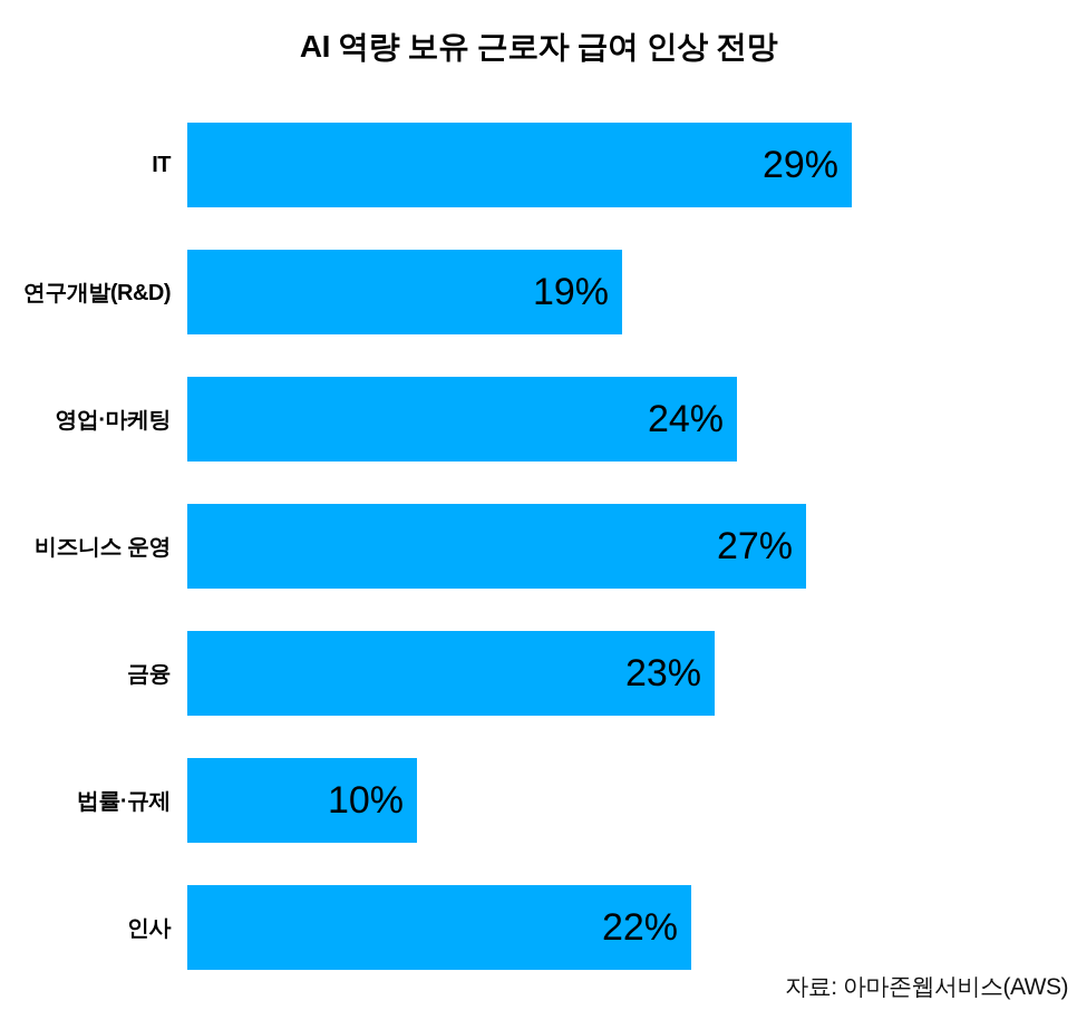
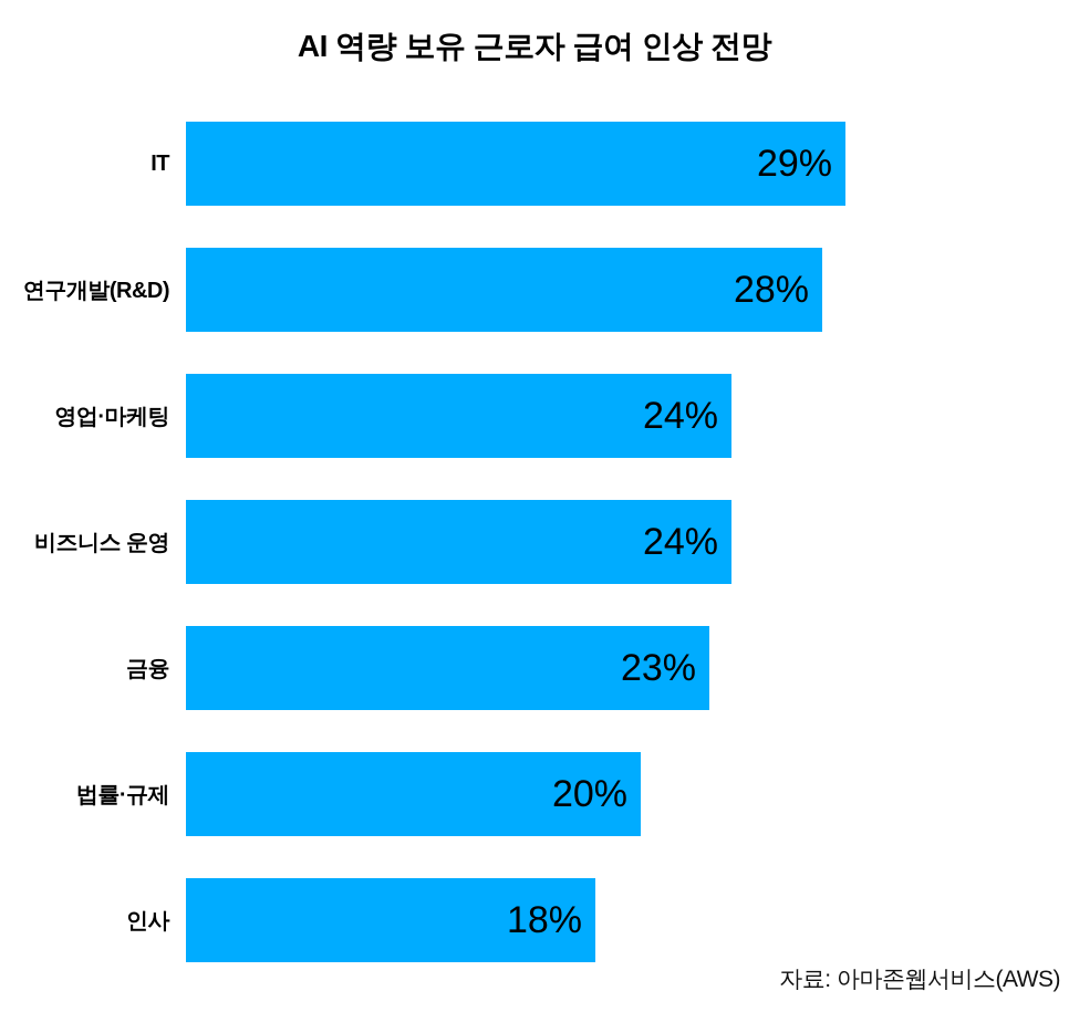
연구개발(R&D): 19% -> 28%
비즈니스 운영: 27% -> 24%
법률·규제: 10% -> 20%
인사: 22% -> 18%
